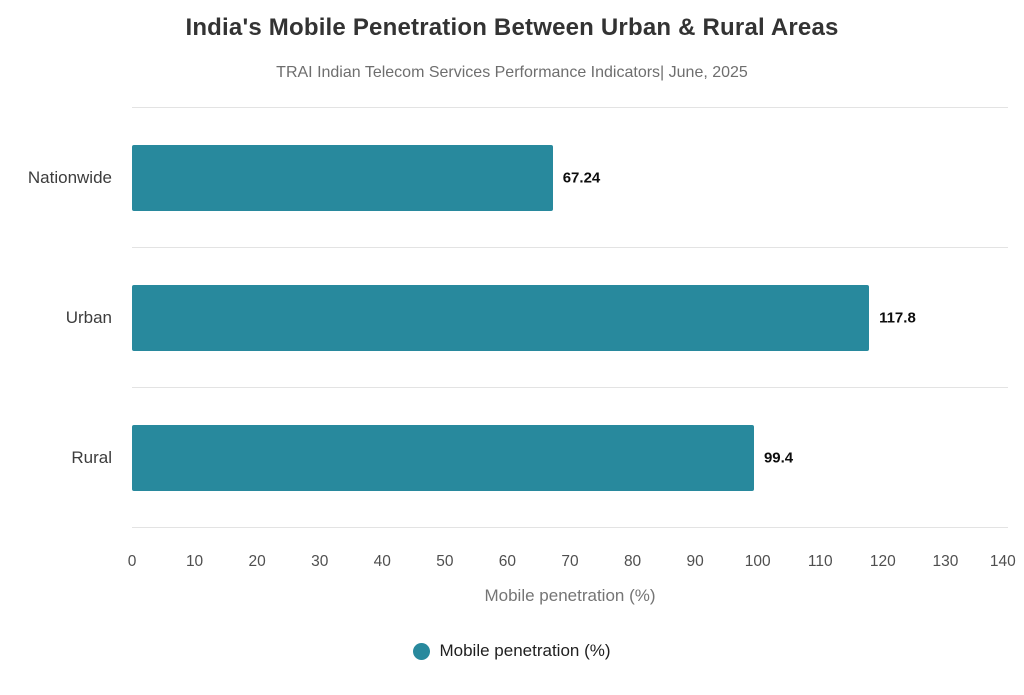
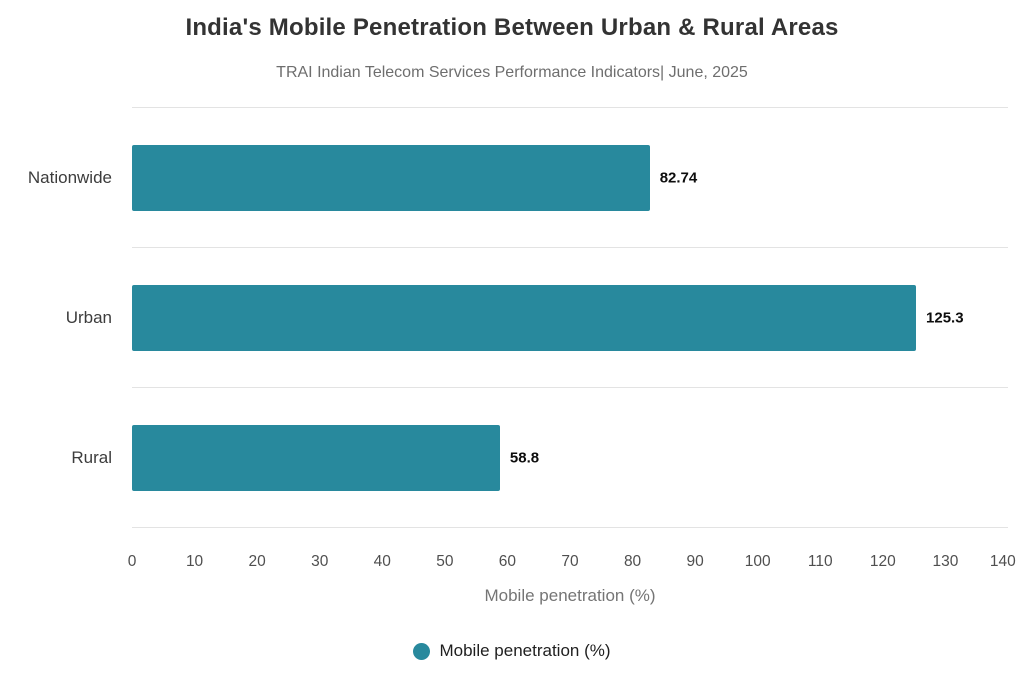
Nationwide: 67.24 -> 82.74
Urban: 117.8 -> 125.3
Rural: 99.4 -> 58.8
